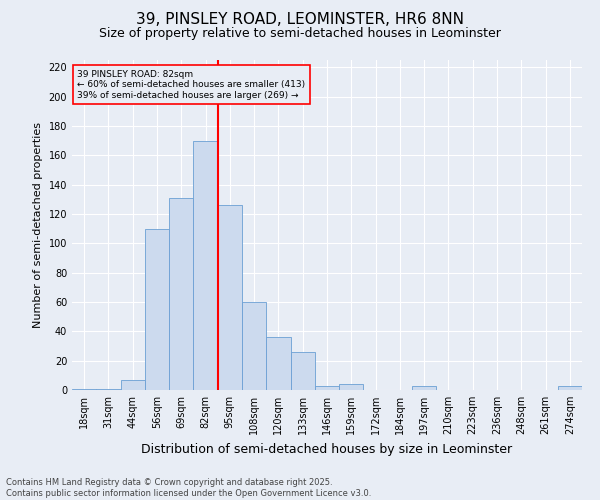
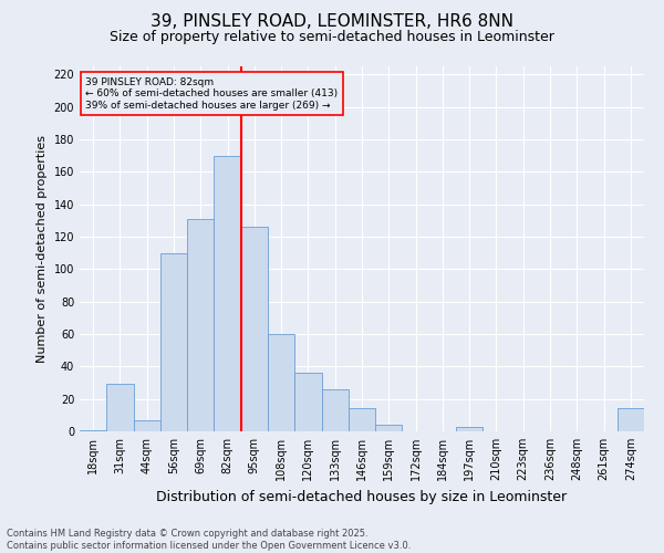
31sqm: 1 -> 29
146sqm: 3 -> 14
274sqm: 3 -> 14
